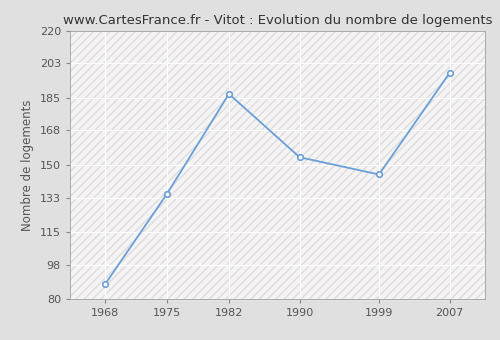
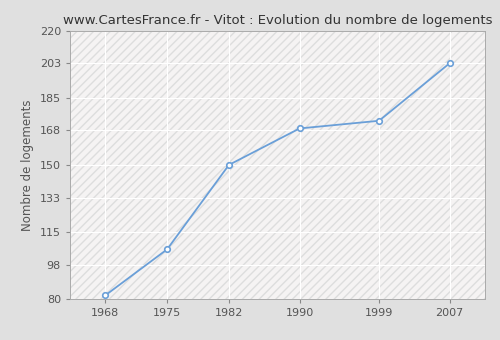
1968: 88 -> 82
1975: 135 -> 106
1982: 187 -> 150
1990: 154 -> 169
1999: 145 -> 173
2007: 198 -> 203
